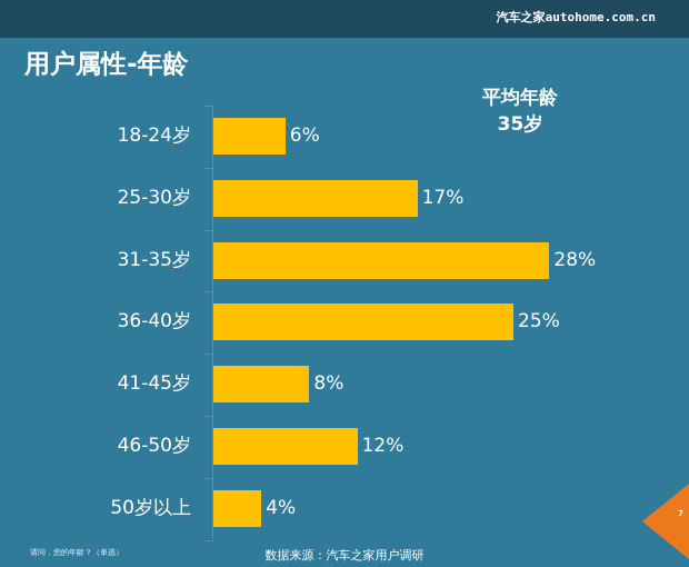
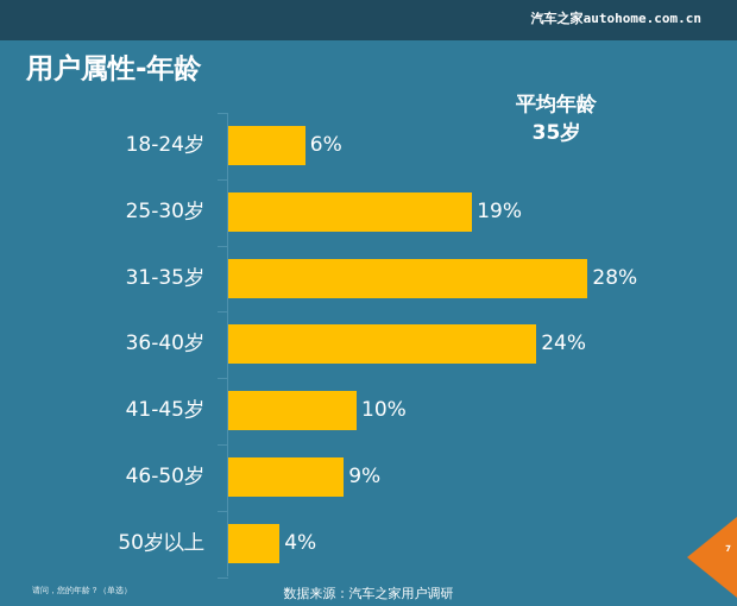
25-30岁: 17% -> 19%
36-40岁: 25% -> 24%
41-45岁: 8% -> 10%
46-50岁: 12% -> 9%
